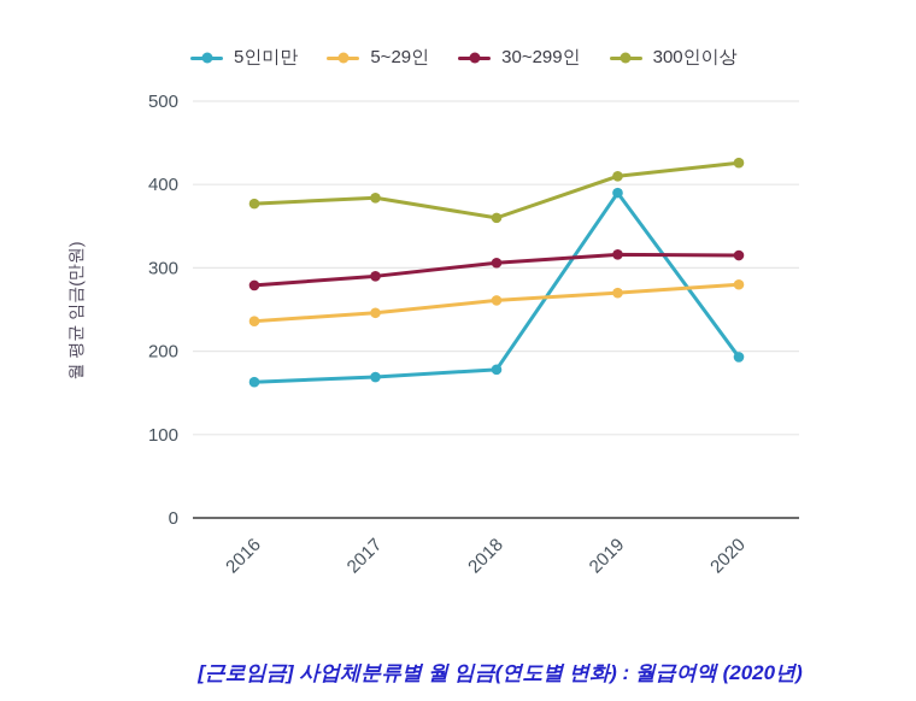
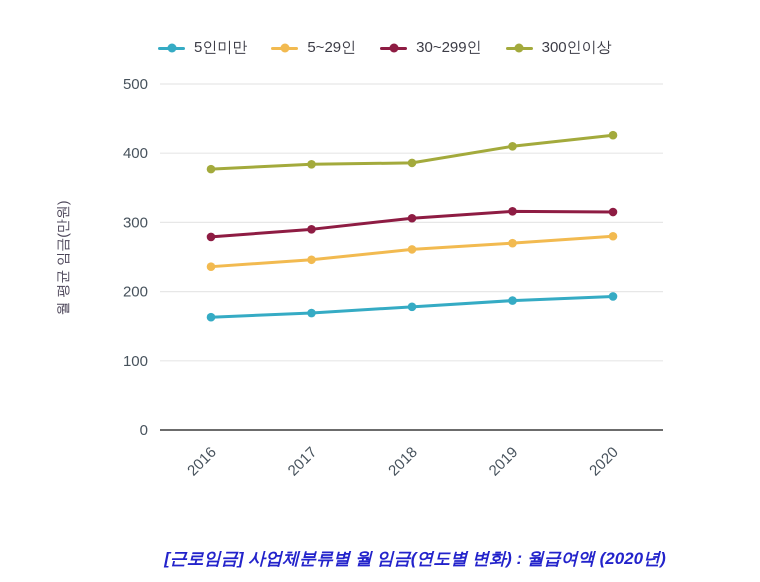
300인이상/2018: 360 -> 390
5인미만/2019: 390 -> 190
